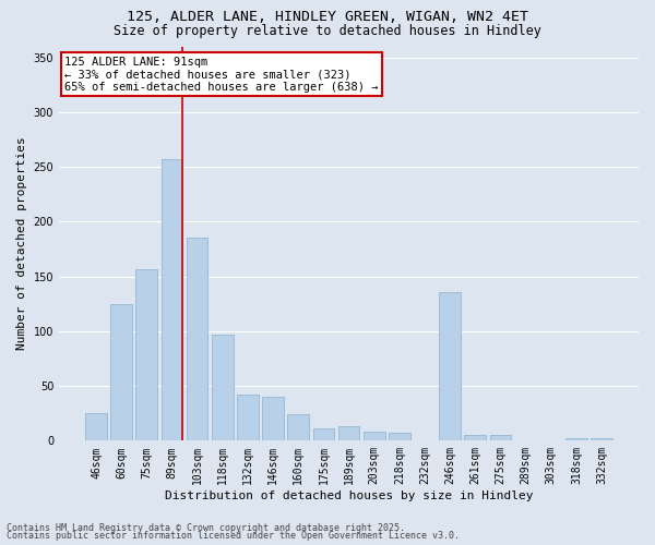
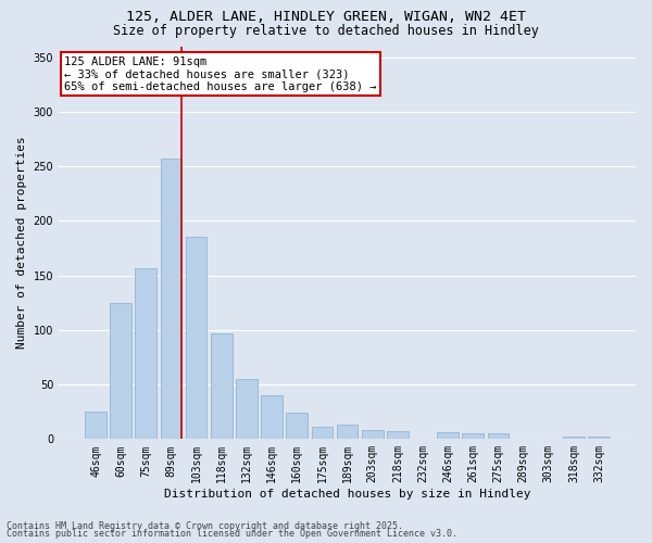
132sqm: 42 -> 55
246sqm: 136 -> 6
